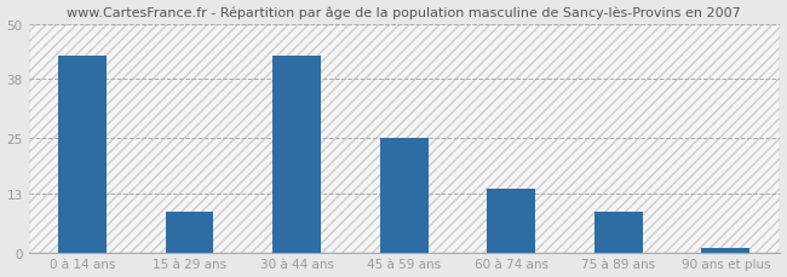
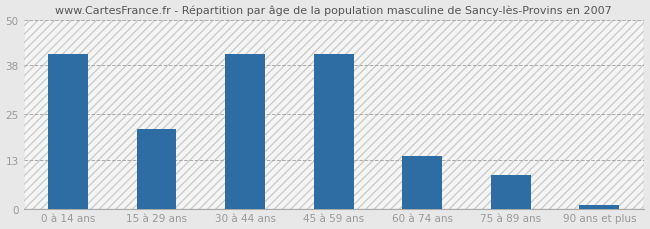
0 à 14 ans: 43 -> 41
15 à 29 ans: 9 -> 21
30 à 44 ans: 43 -> 41
45 à 59 ans: 25 -> 41
